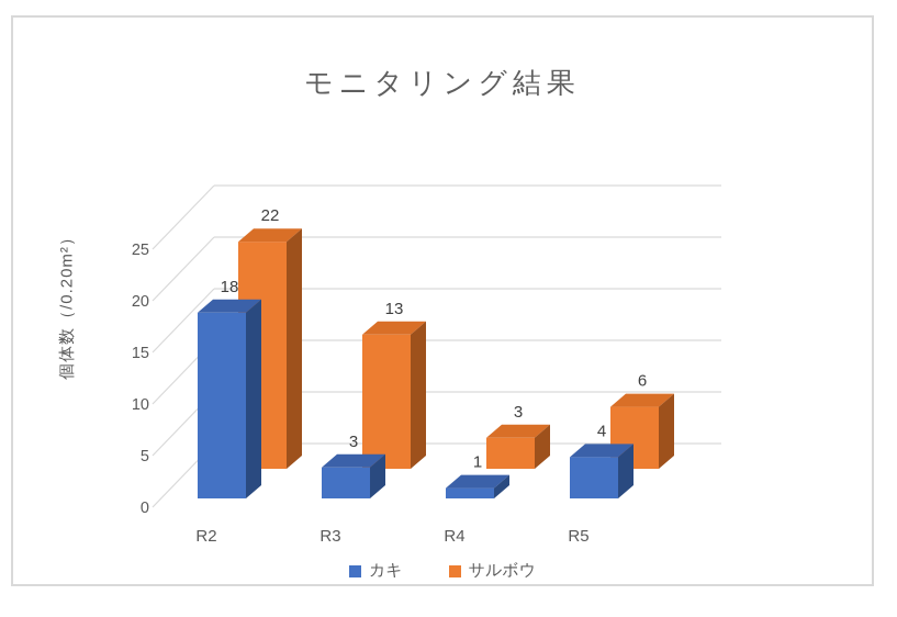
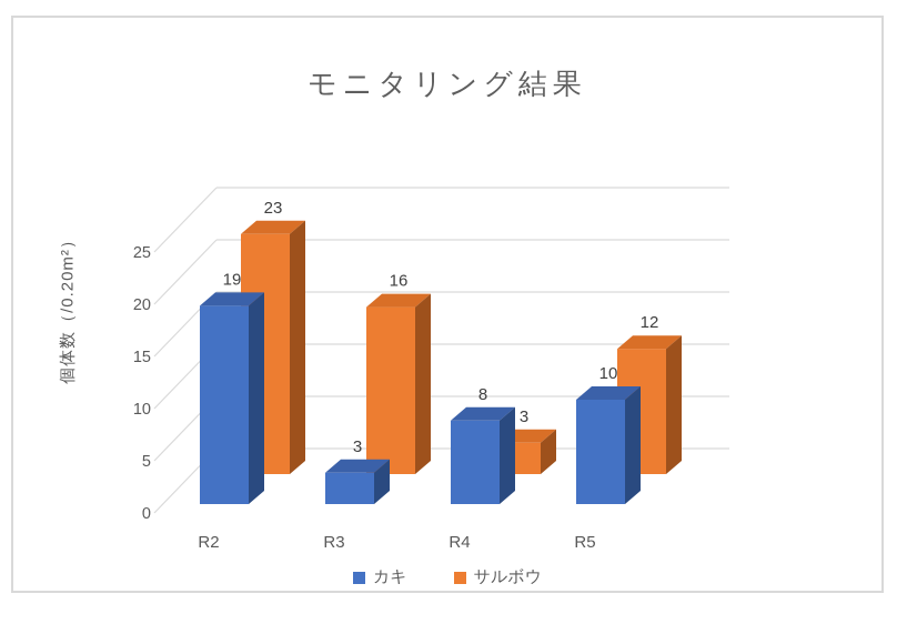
カキ/R2: 18 -> 19
サルボウ/R2: 22 -> 23
サルボウ/R3: 13 -> 16
カキ/R4: 1 -> 8
カキ/R5: 4 -> 10
サルボウ/R5: 6 -> 12
